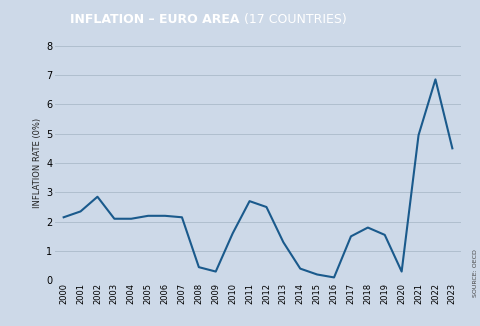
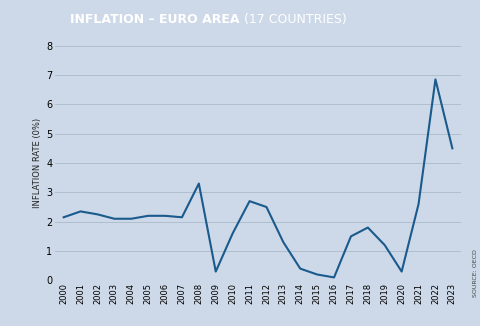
2002: 2.85 -> 2.25
2008: 0.45 -> 3.30
2019: 1.55 -> 1.20
2021: 4.95 -> 2.60
